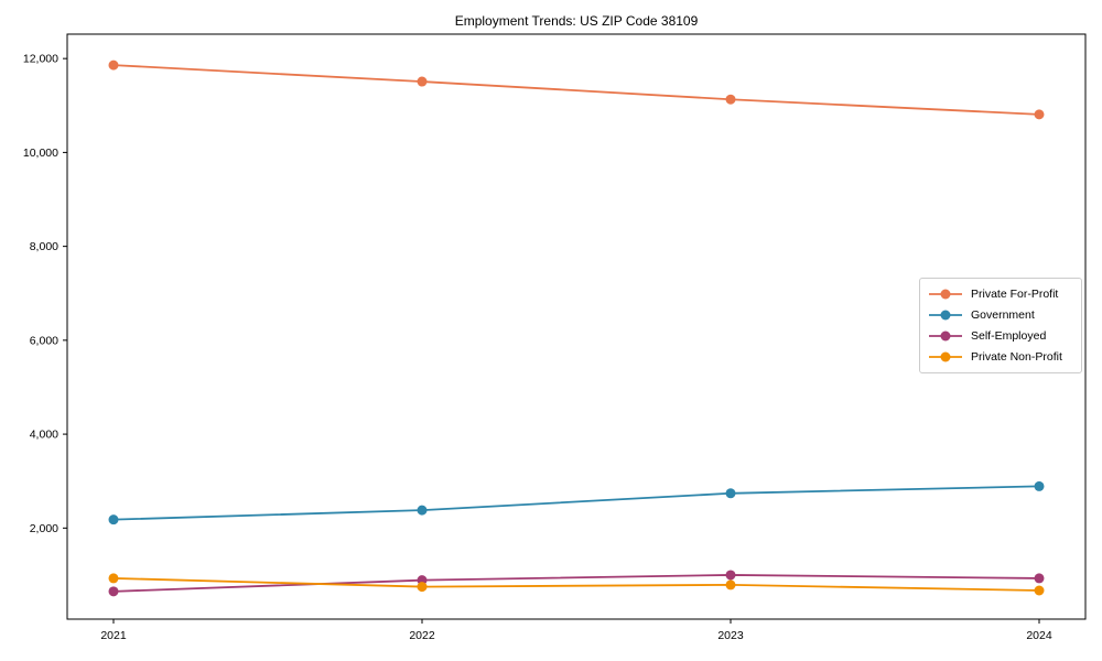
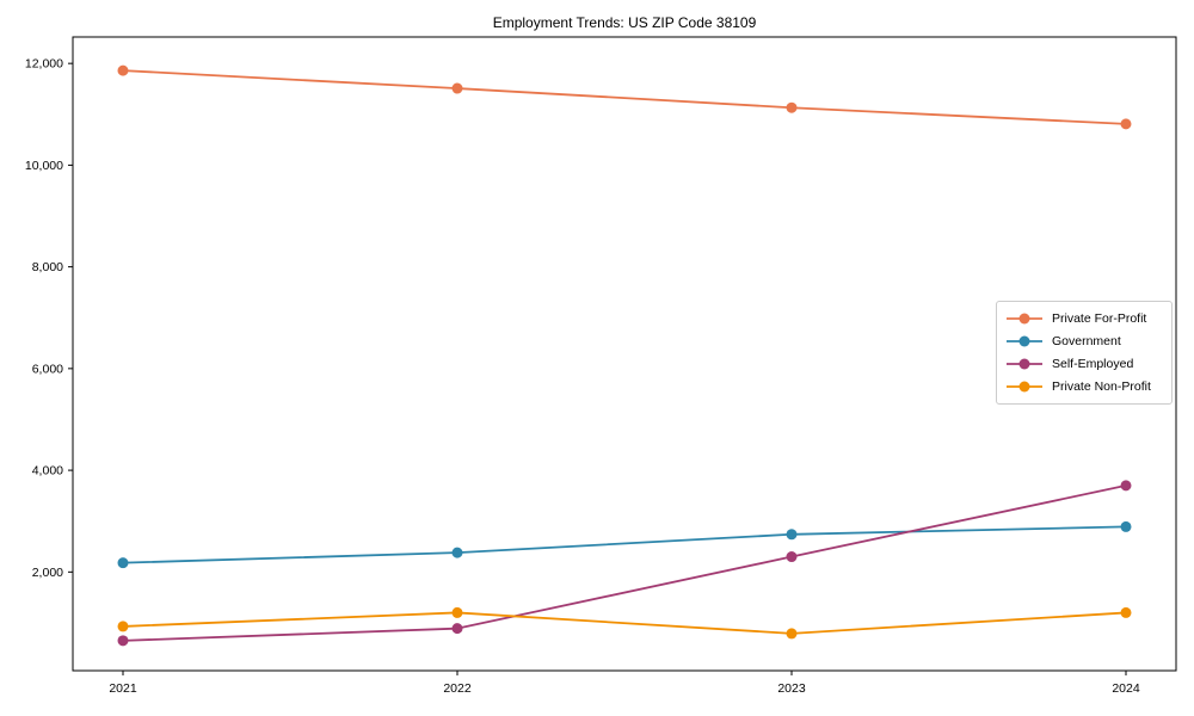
Private Non-Profit/2022: 800 -> 1200
Self-Employed/2023: 1000 -> 2300
Self-Employed/2024: 900 -> 3700
Private Non-Profit/2024: 700 -> 1200
